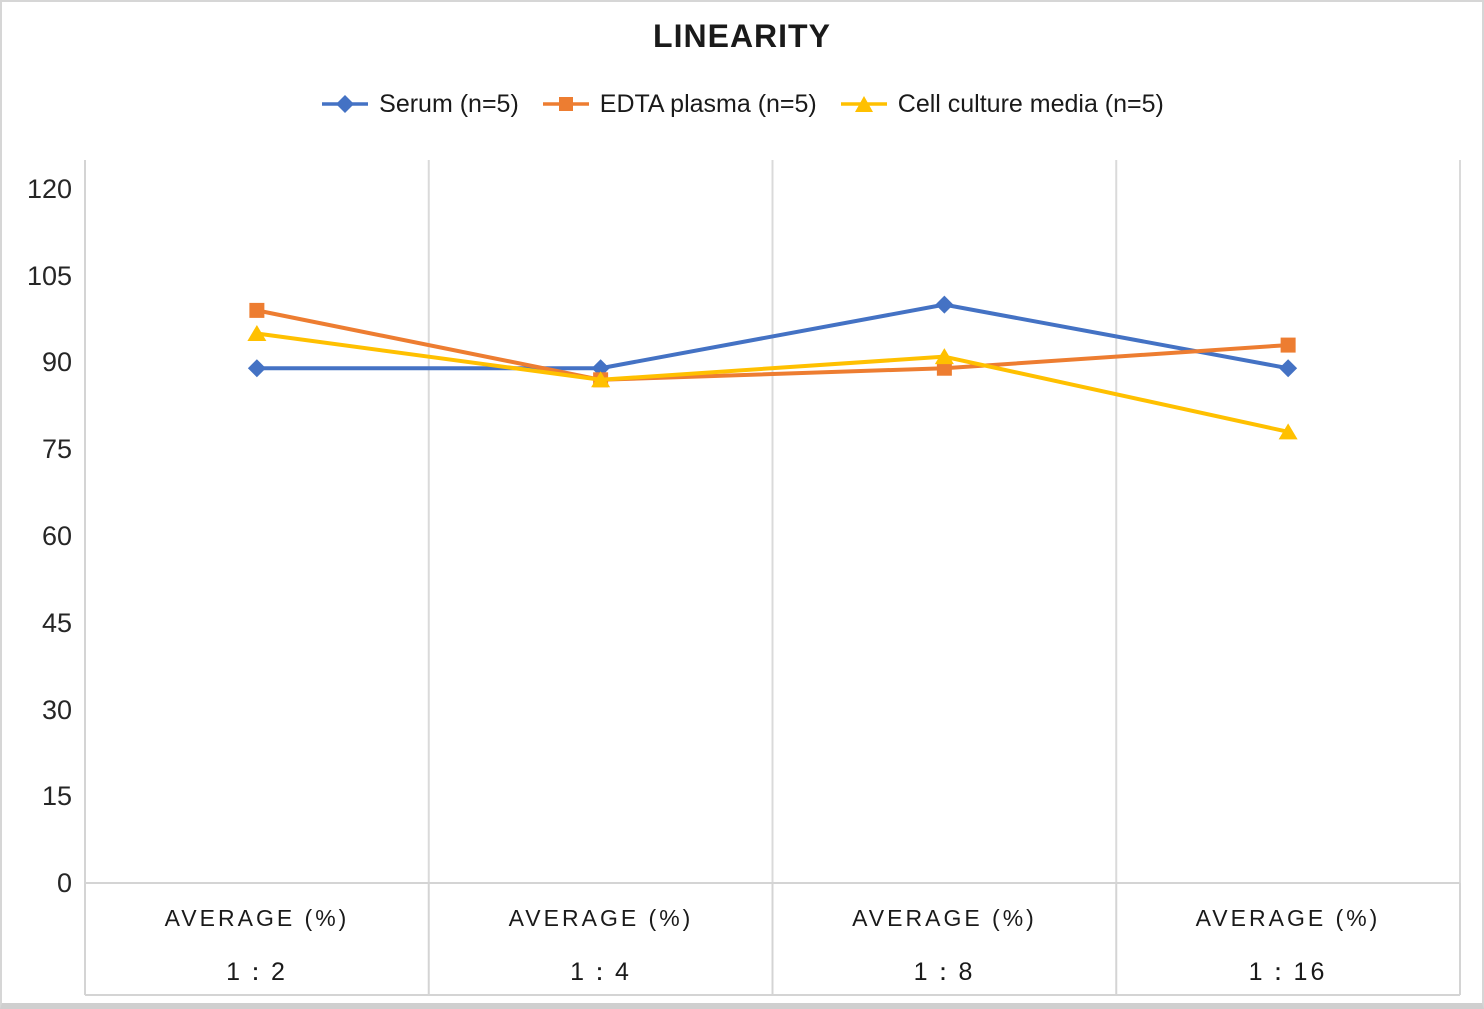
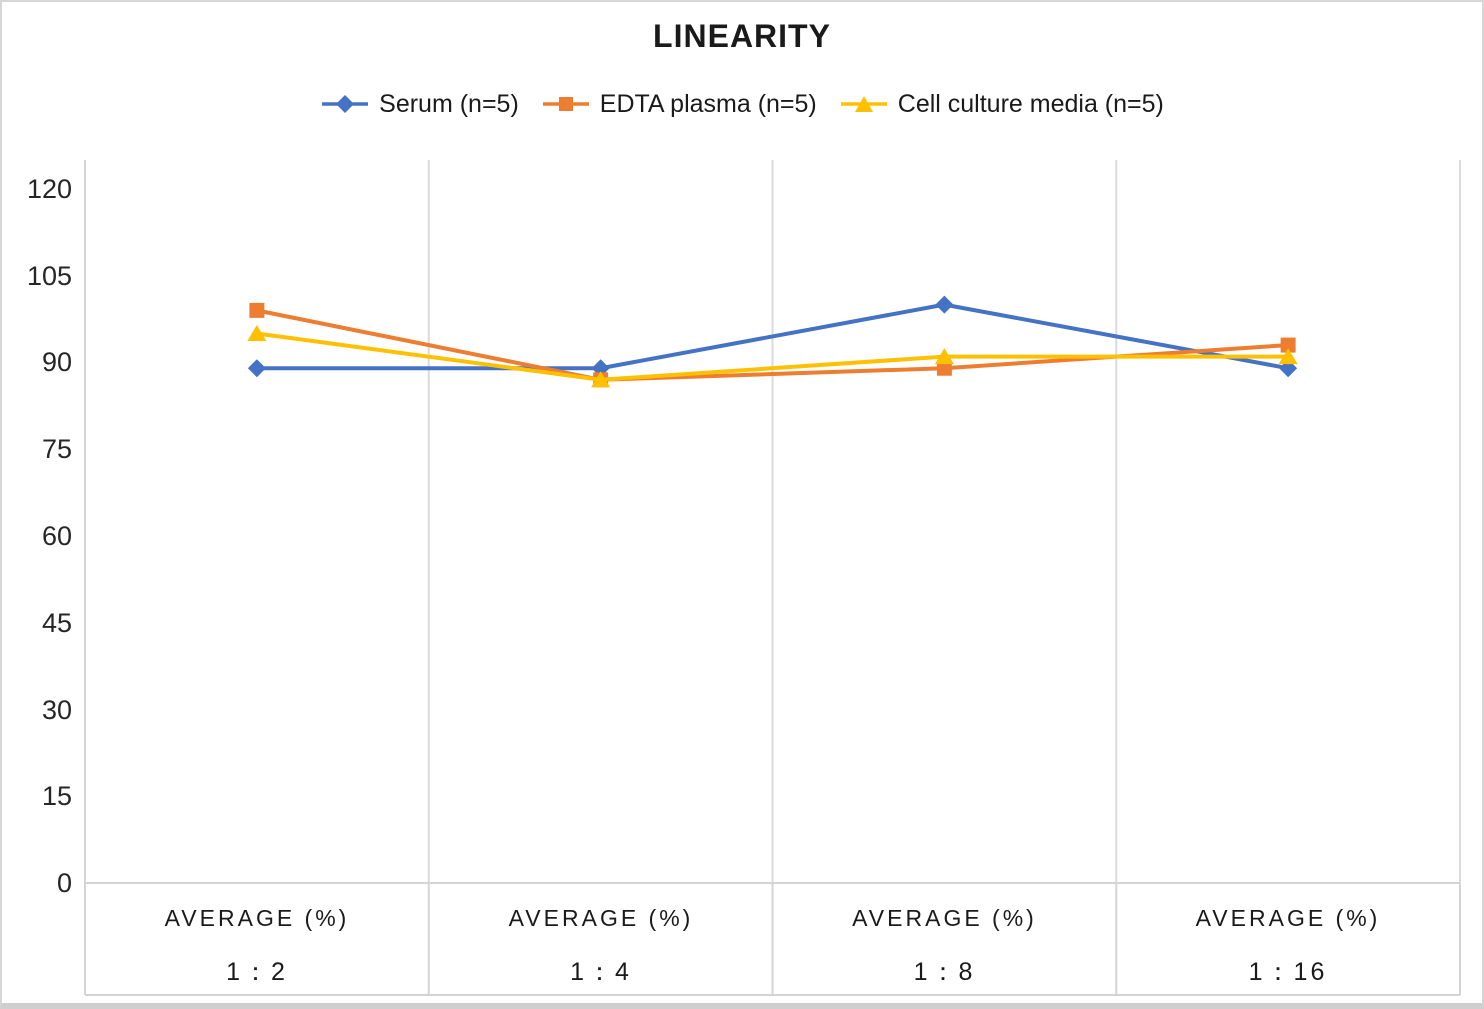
Cell culture media (n=5)/1：16: 78 -> 91
